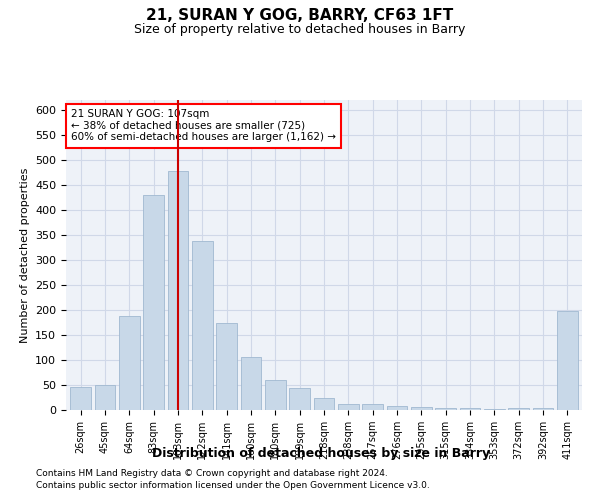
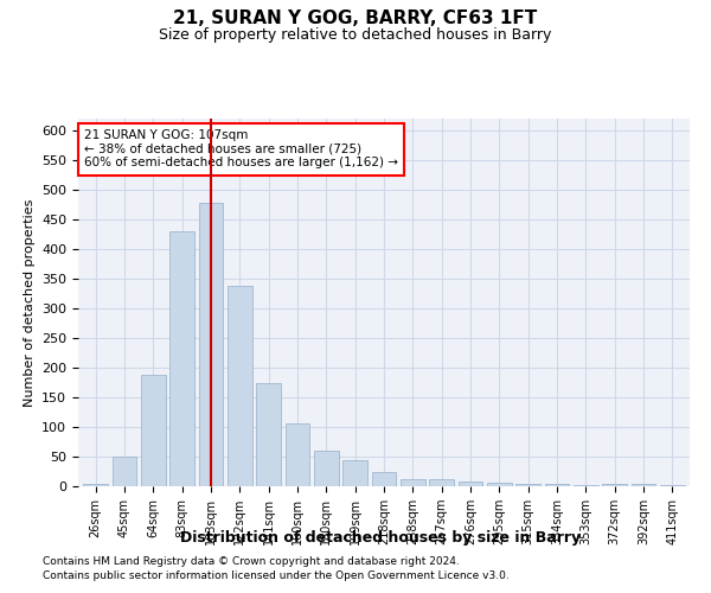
26sqm: 46 -> 5
411sqm: 198 -> 3
